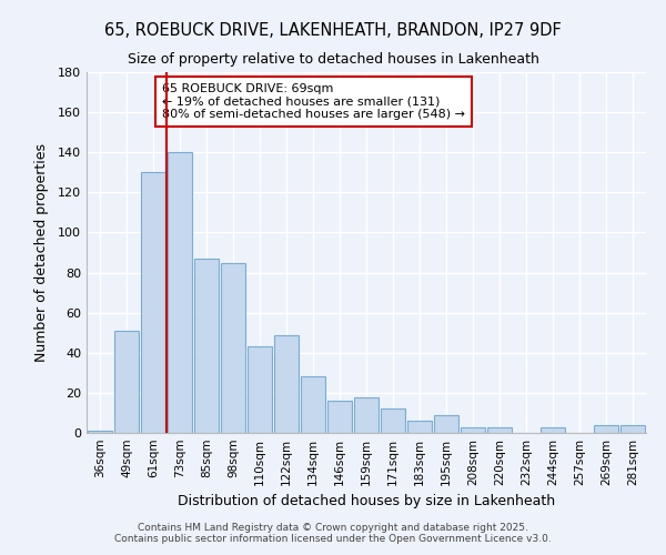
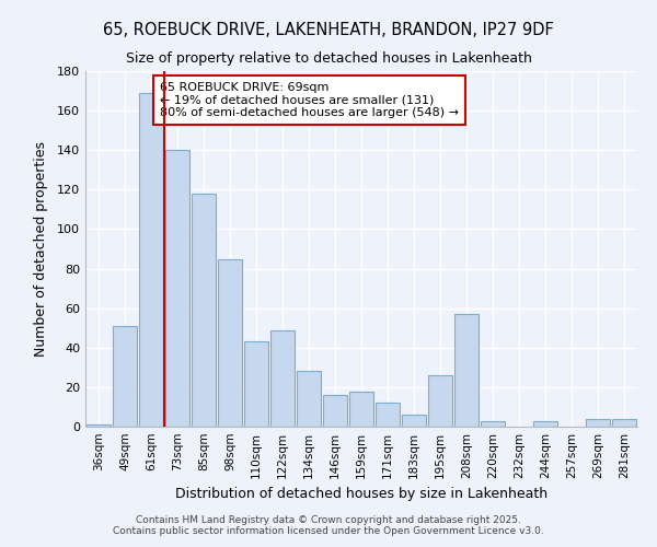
61sqm: 130 -> 169
85sqm: 87 -> 118
195sqm: 9 -> 26
208sqm: 3 -> 57
